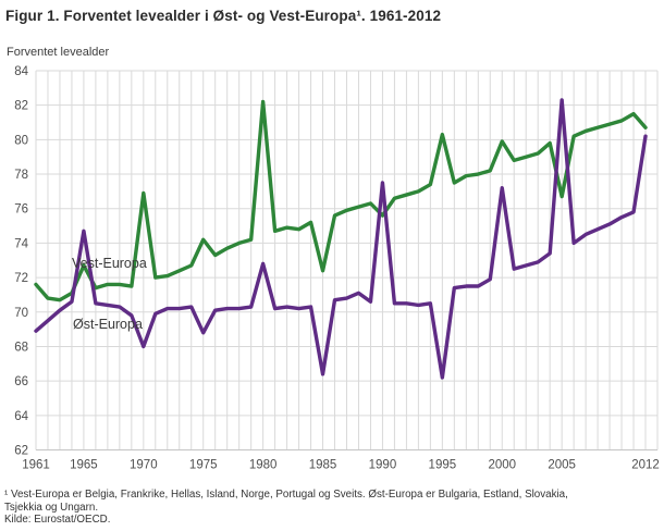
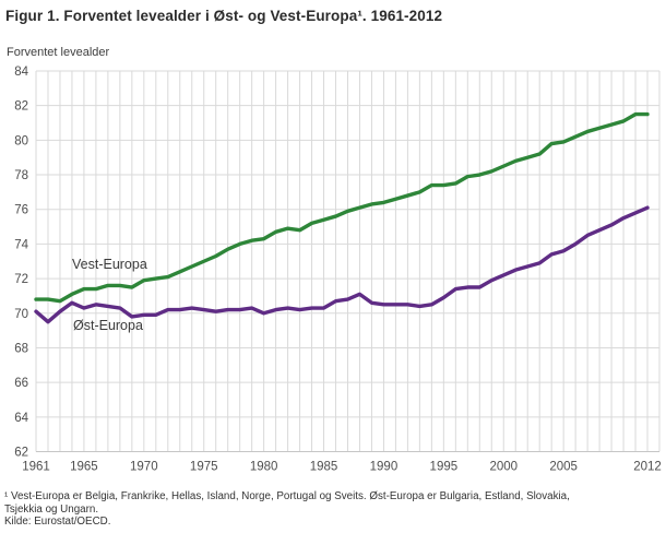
Vest-Europa/1961: 71.6 -> 70.8
Øst-Europa/1961: 68.9 -> 70.1
Vest-Europa/1965: 72.7 -> 71.4
Øst-Europa/1965: 74.7 -> 70.3
Vest-Europa/1970: 76.9 -> 71.9
Øst-Europa/1970: 68.0 -> 69.9
Vest-Europa/1975: 74.2 -> 73.0
Øst-Europa/1975: 68.8 -> 70.2
Vest-Europa/1980: 82.2 -> 74.3
Øst-Europa/1980: 72.8 -> 70.0
Vest-Europa/1985: 72.4 -> 75.4
Øst-Europa/1985: 66.4 -> 70.3
Vest-Europa/1990: 75.6 -> 76.4
Øst-Europa/1990: 77.5 -> 70.5
Vest-Europa/1995: 80.3 -> 77.4
Øst-Europa/1995: 66.2 -> 70.9
Vest-Europa/2000: 79.9 -> 78.5
Øst-Europa/2000: 77.2 -> 72.2
Vest-Europa/2005: 76.7 -> 79.9
Øst-Europa/2005: 82.3 -> 73.6
Vest-Europa/2012: 80.7 -> 81.5
Øst-Europa/2012: 80.2 -> 76.1
